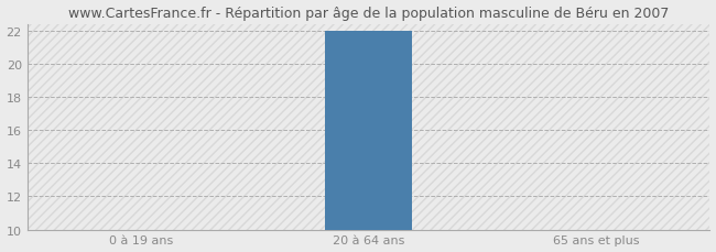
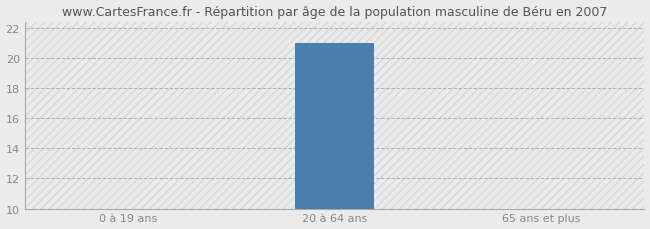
20 à 64 ans: 22 -> 21
